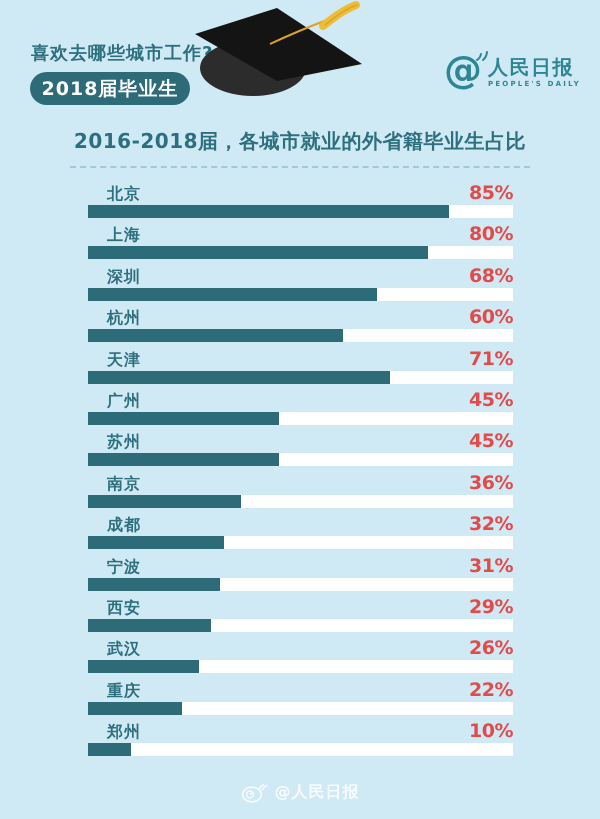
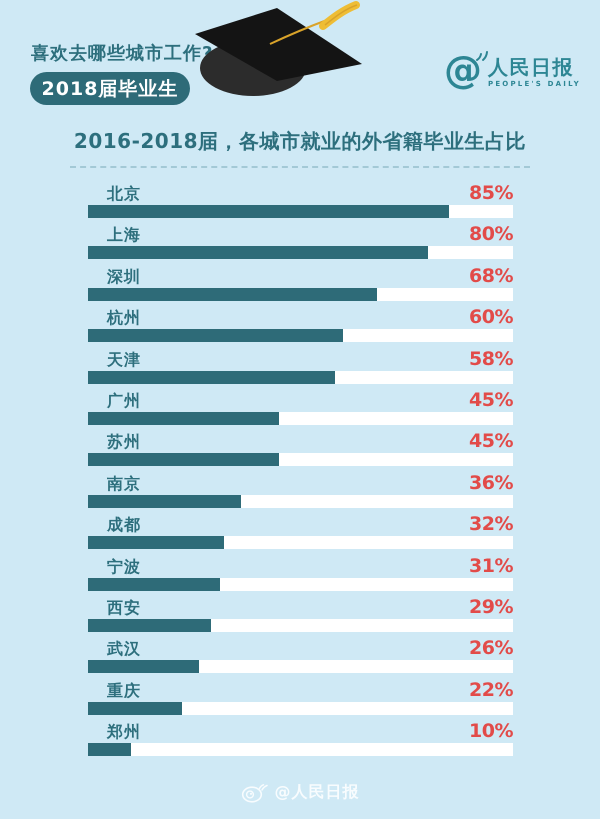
天津: 71% -> 58%
